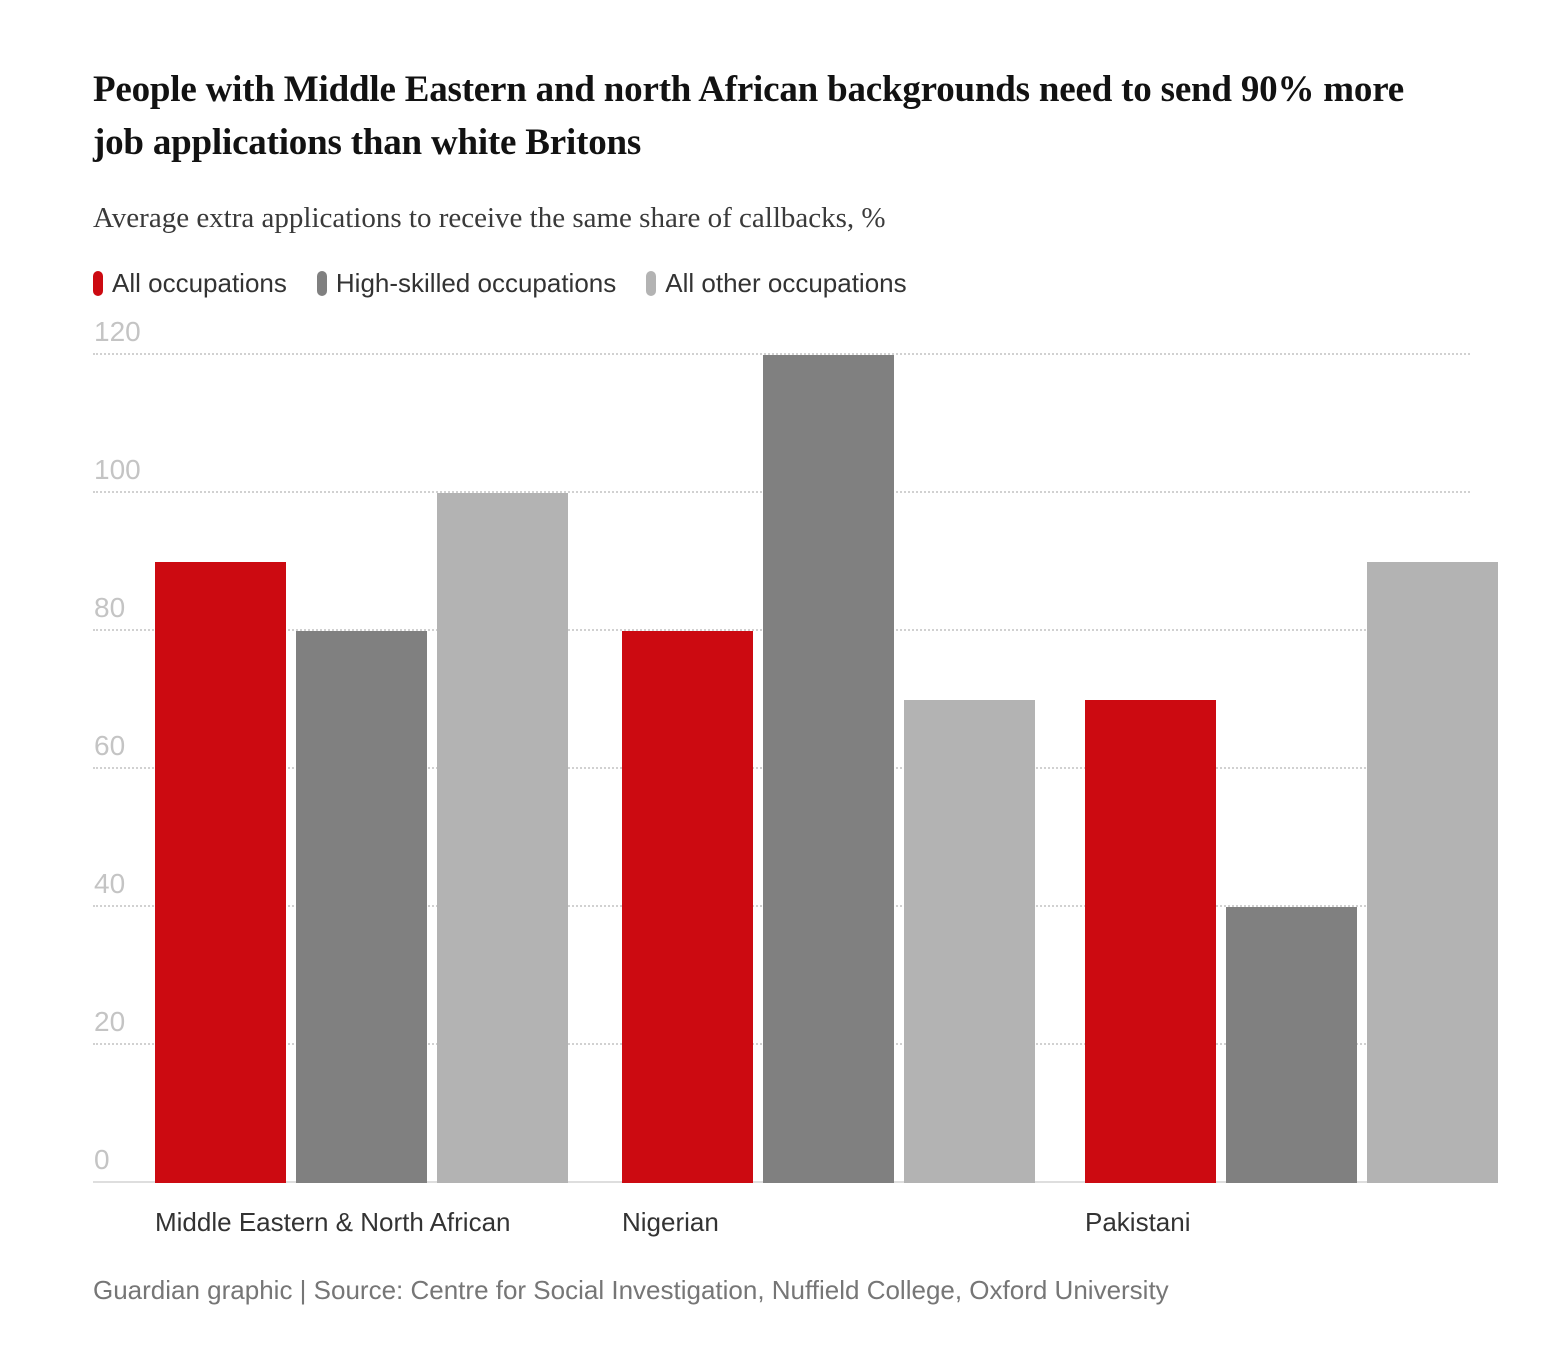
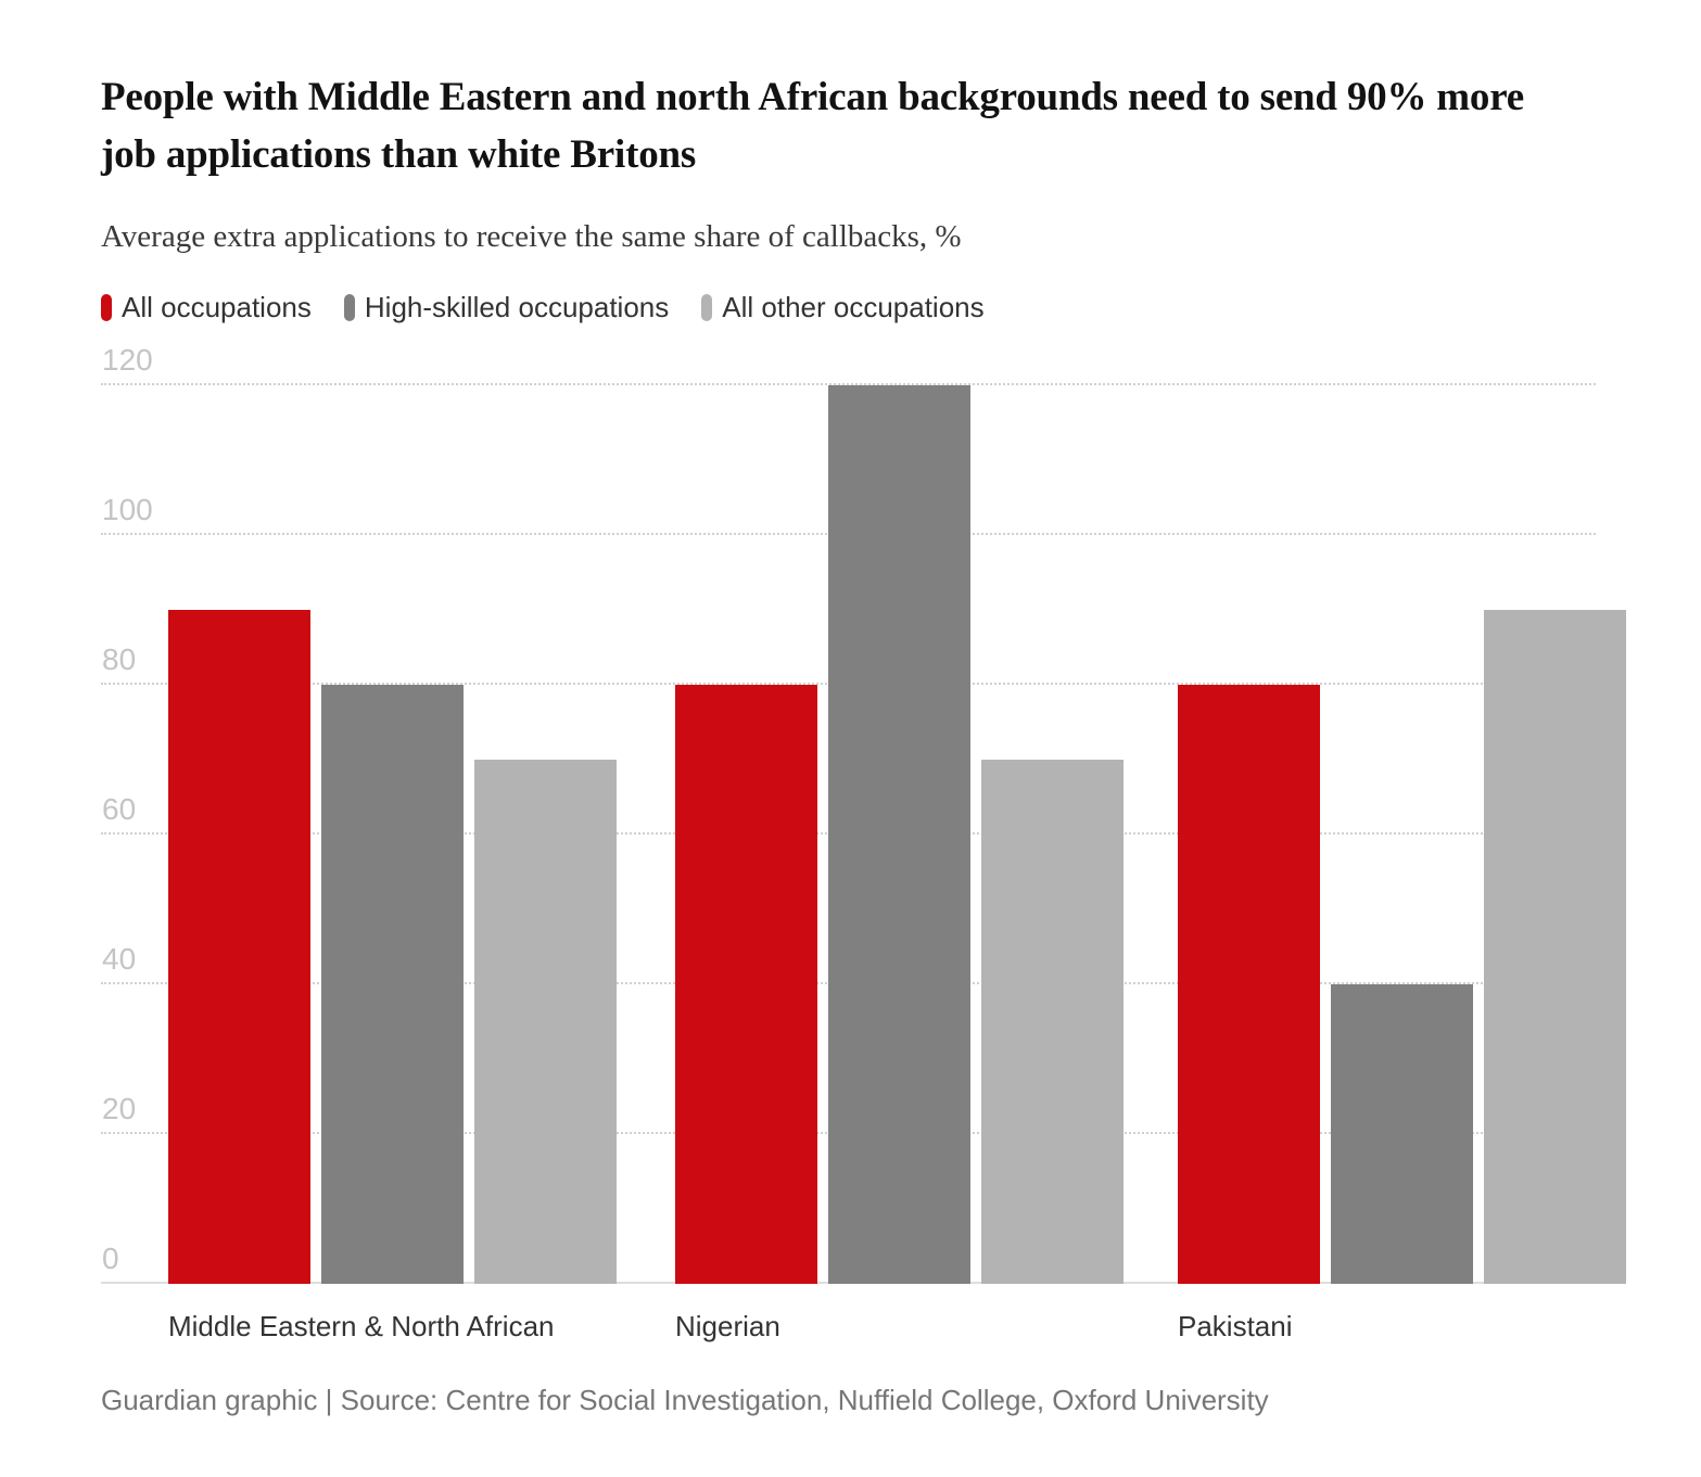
All other occupations/Middle Eastern & North African: 100 -> 70
All occupations/Pakistani: 70 -> 80
